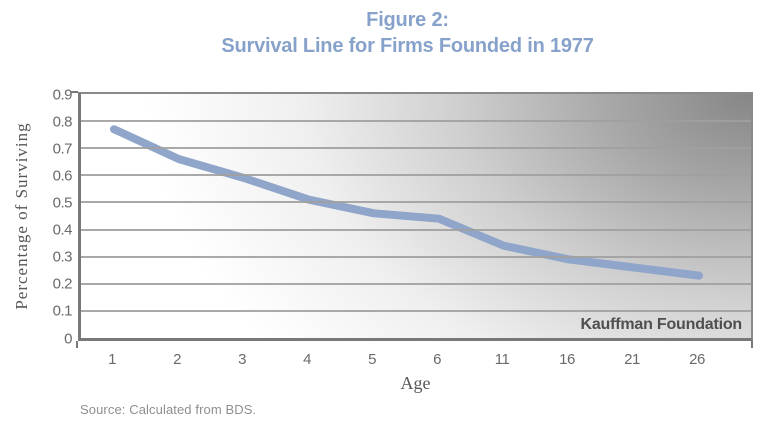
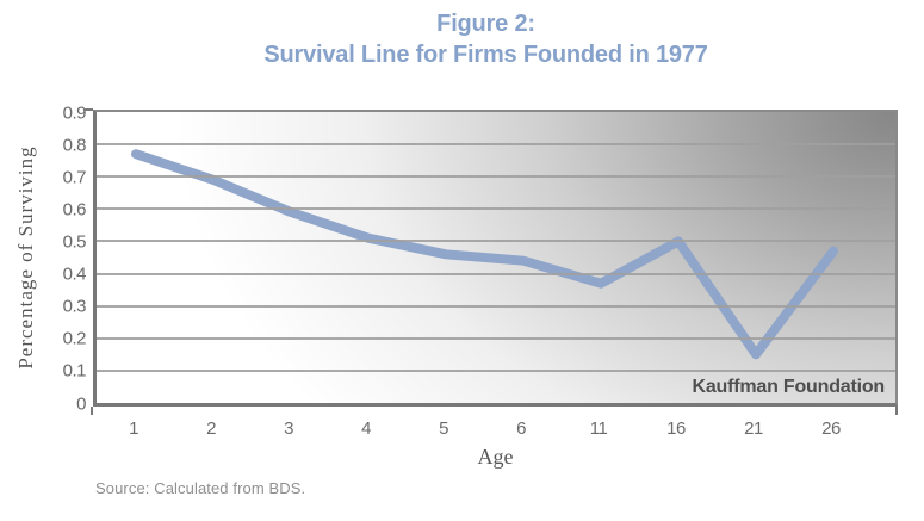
2: 0.66 -> 0.69
11: 0.34 -> 0.37
16: 0.29 -> 0.50
21: 0.26 -> 0.15
26: 0.23 -> 0.47
